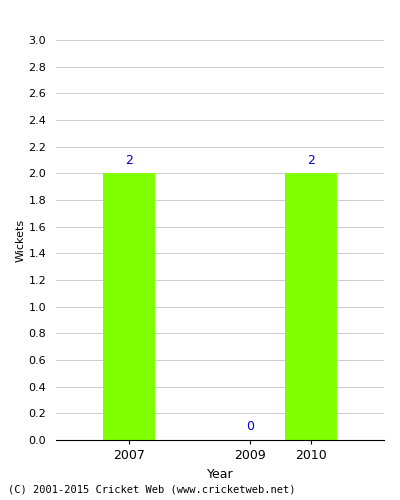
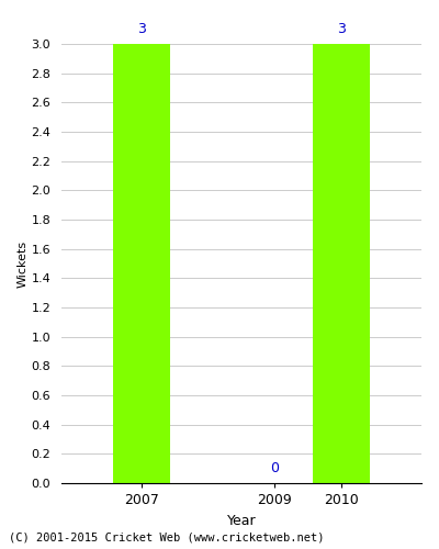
2007: 2 -> 3
2010: 2 -> 3
